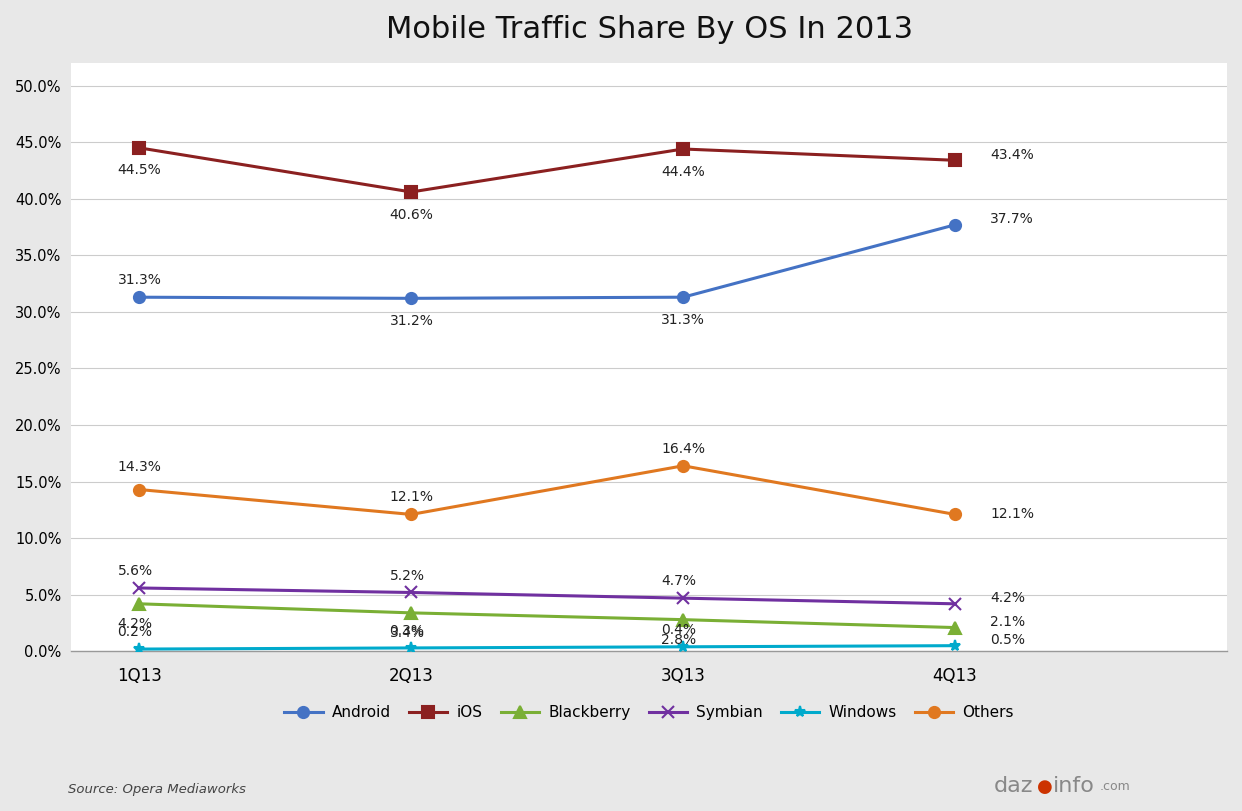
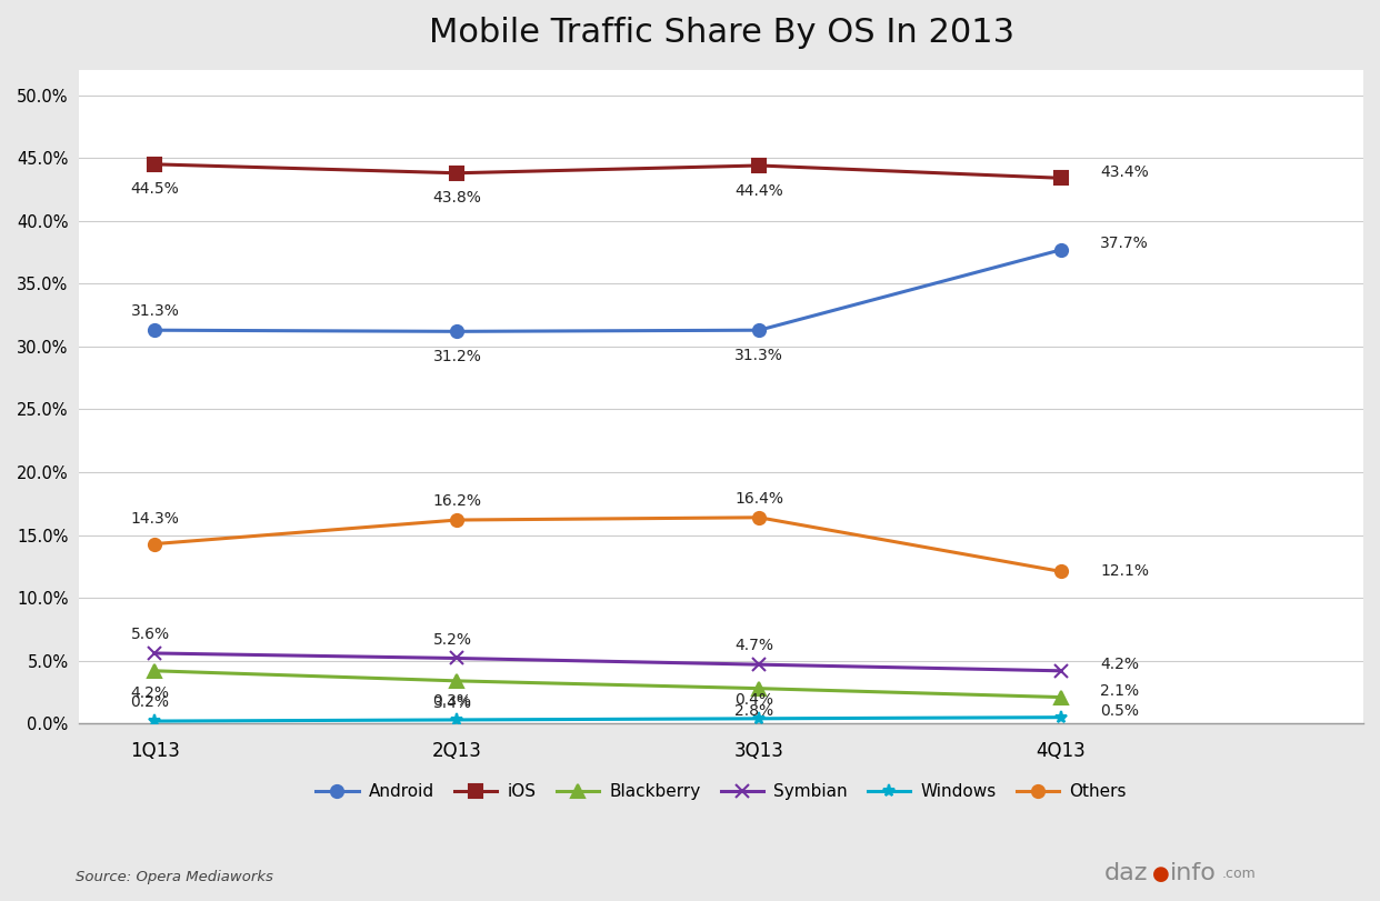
iOS/2Q13: 40.6% -> 43.8%
Others/2Q13: 12.1% -> 16.2%
